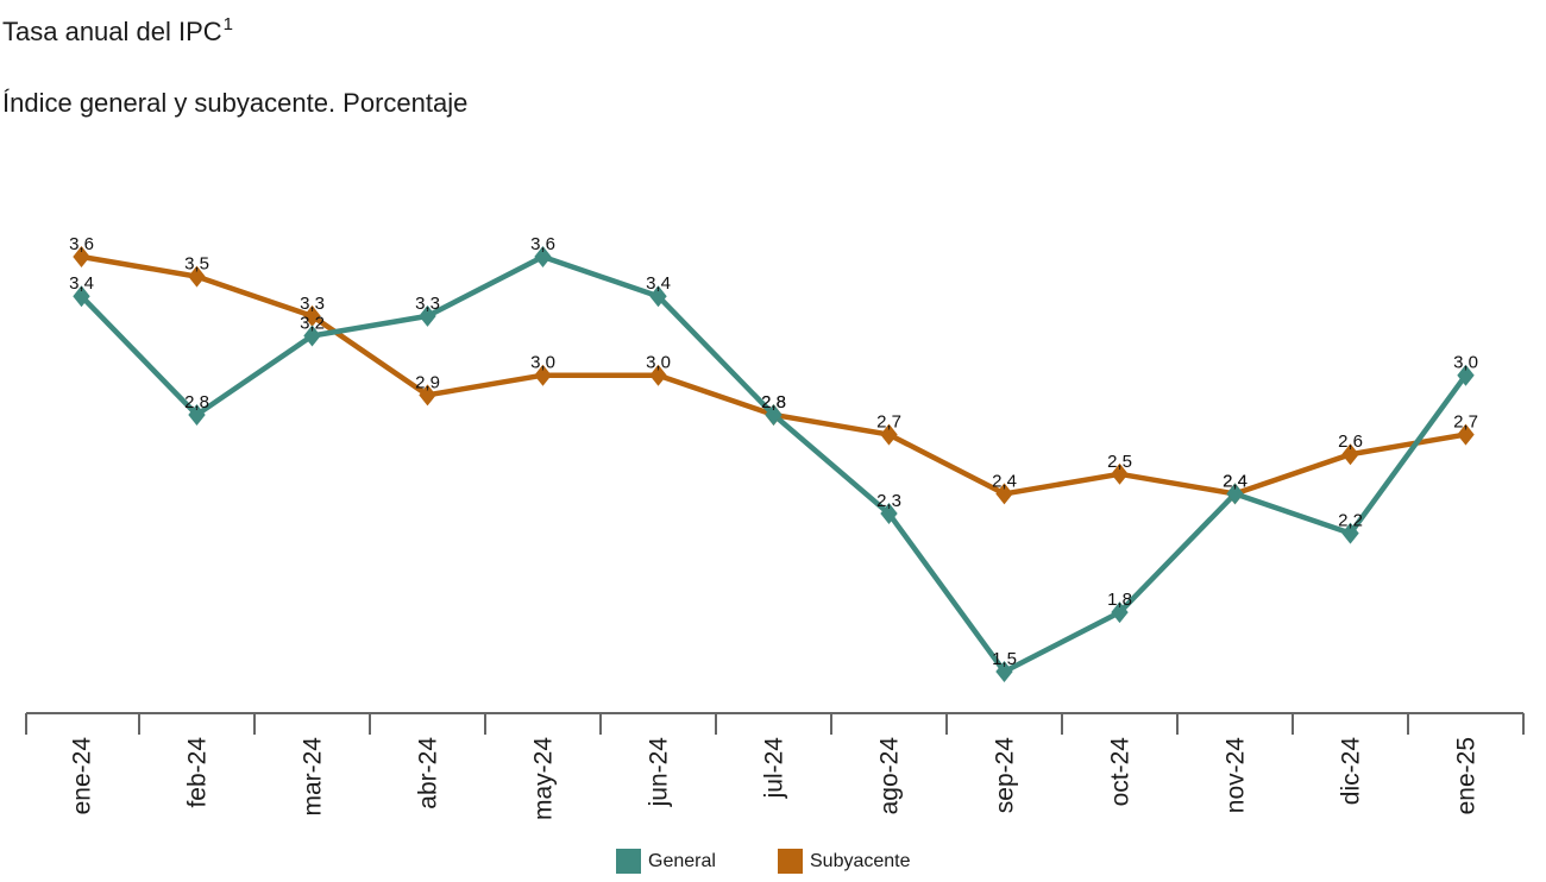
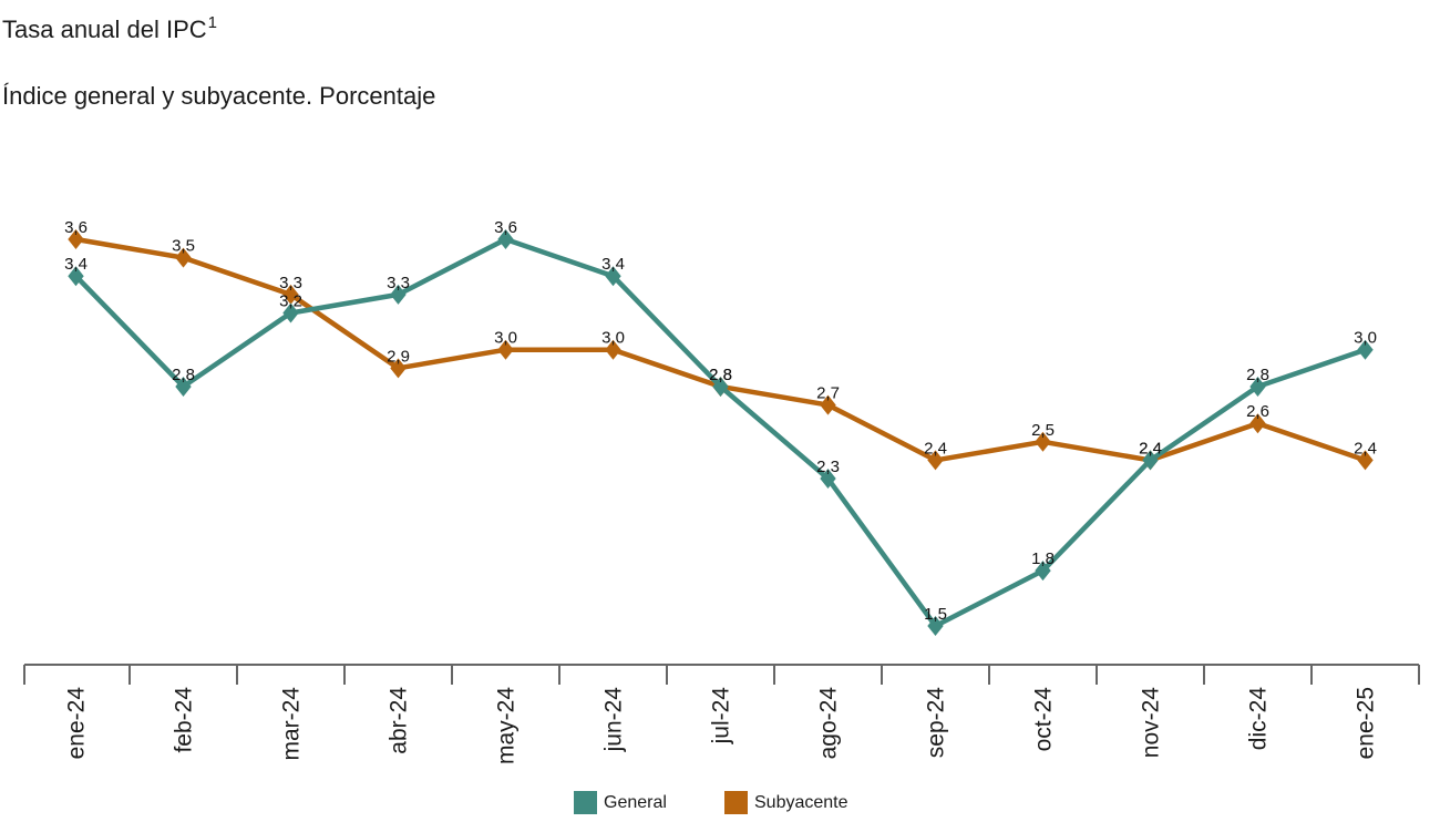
General/dic-24: 2,2 -> 2,8
Subyacente/ene-25: 2,7 -> 2,4
